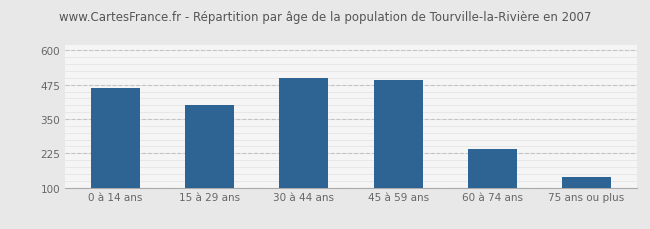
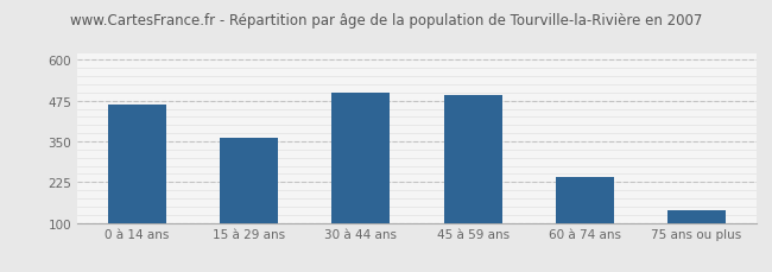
15 à 29 ans: 400 -> 360
